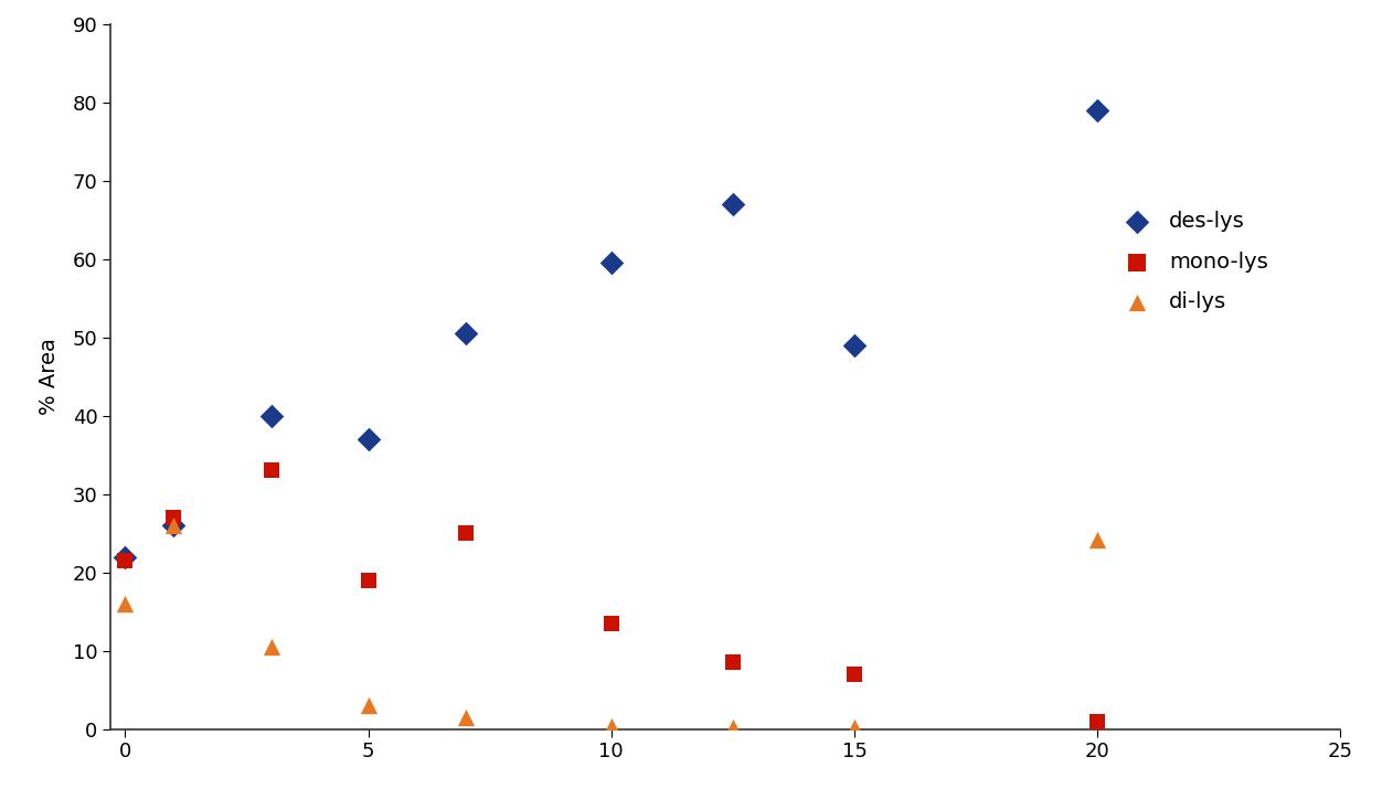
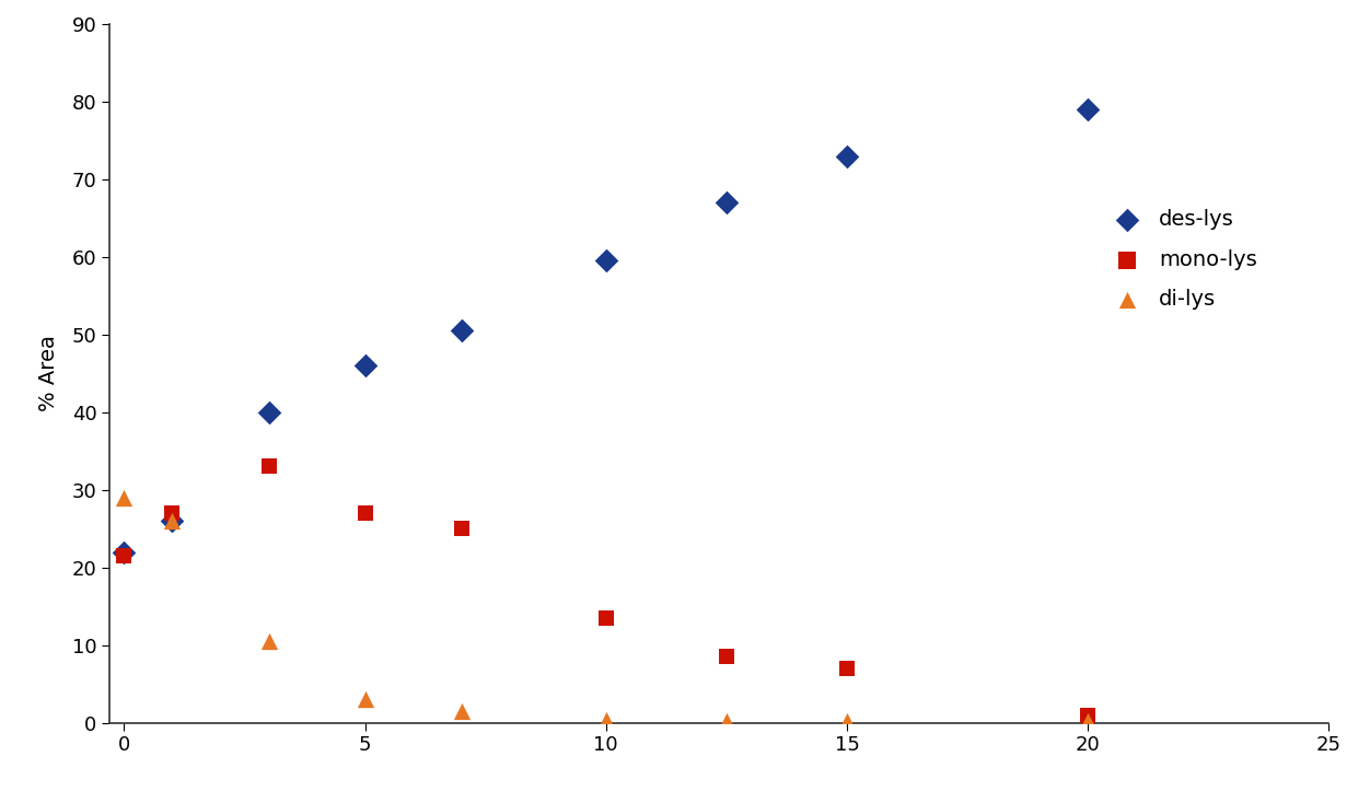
di-lys/0: 16.0 -> 29.0
des-lys/5: 37.0 -> 46.0
mono-lys/5: 19.0 -> 27.0
des-lys/15: 49.0 -> 73.0
di-lys/20: 24.2 -> 0.2
